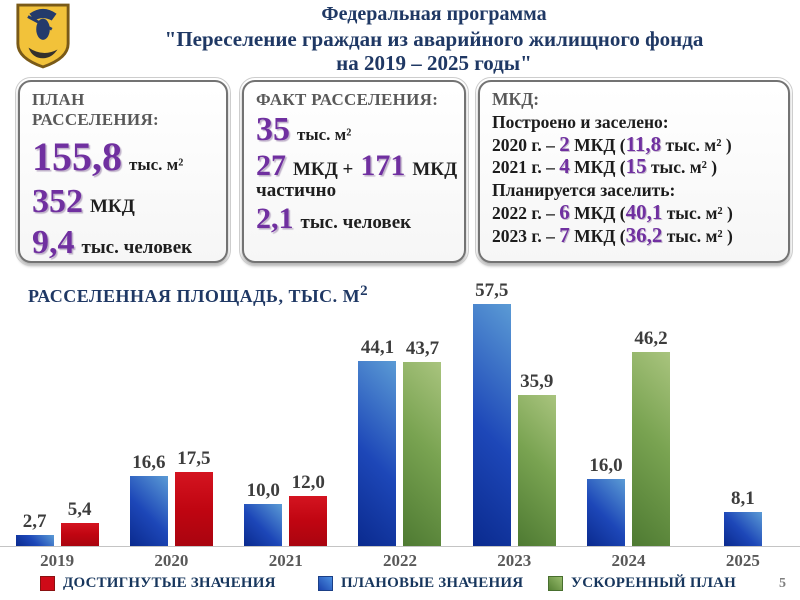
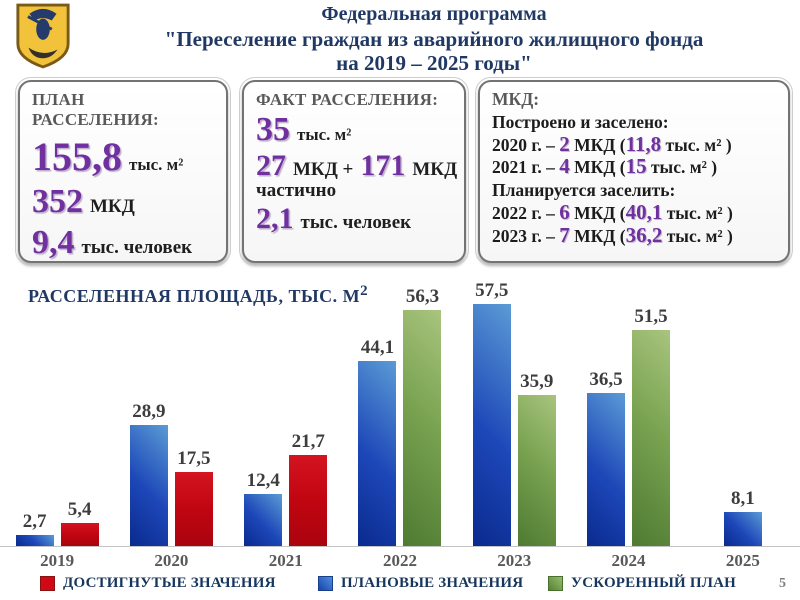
ПЛАНОВЫЕ ЗНАЧЕНИЯ/2020: 16,6 -> 28,9
ПЛАНОВЫЕ ЗНАЧЕНИЯ/2021: 10,0 -> 12,4
ДОСТИГНУТЫЕ ЗНАЧЕНИЯ/2021: 12,0 -> 21,7
УСКОРЕННЫЙ ПЛАН/2022: 43,7 -> 56,3
ПЛАНОВЫЕ ЗНАЧЕНИЯ/2024: 16,0 -> 36,5
УСКОРЕННЫЙ ПЛАН/2024: 46,2 -> 51,5
